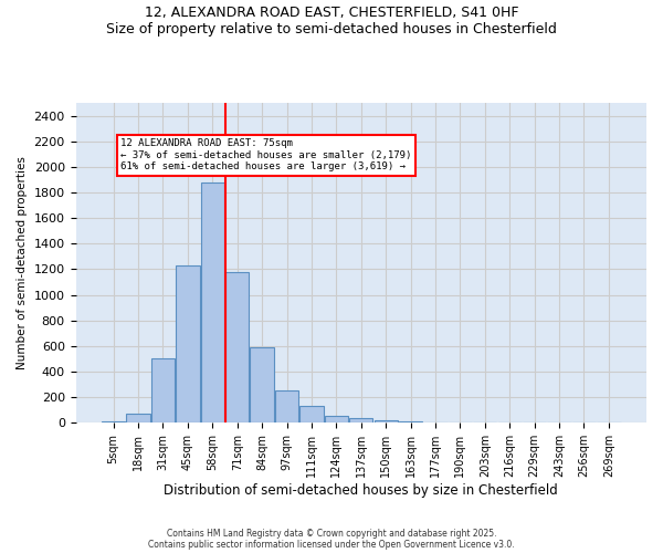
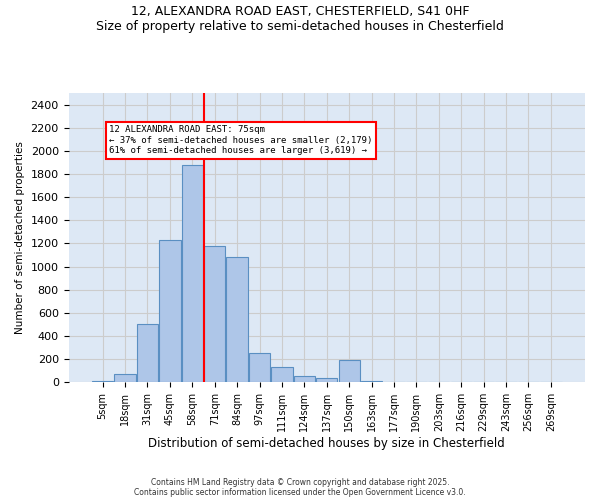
84sqm: 590 -> 1080
150sqm: 20 -> 190
